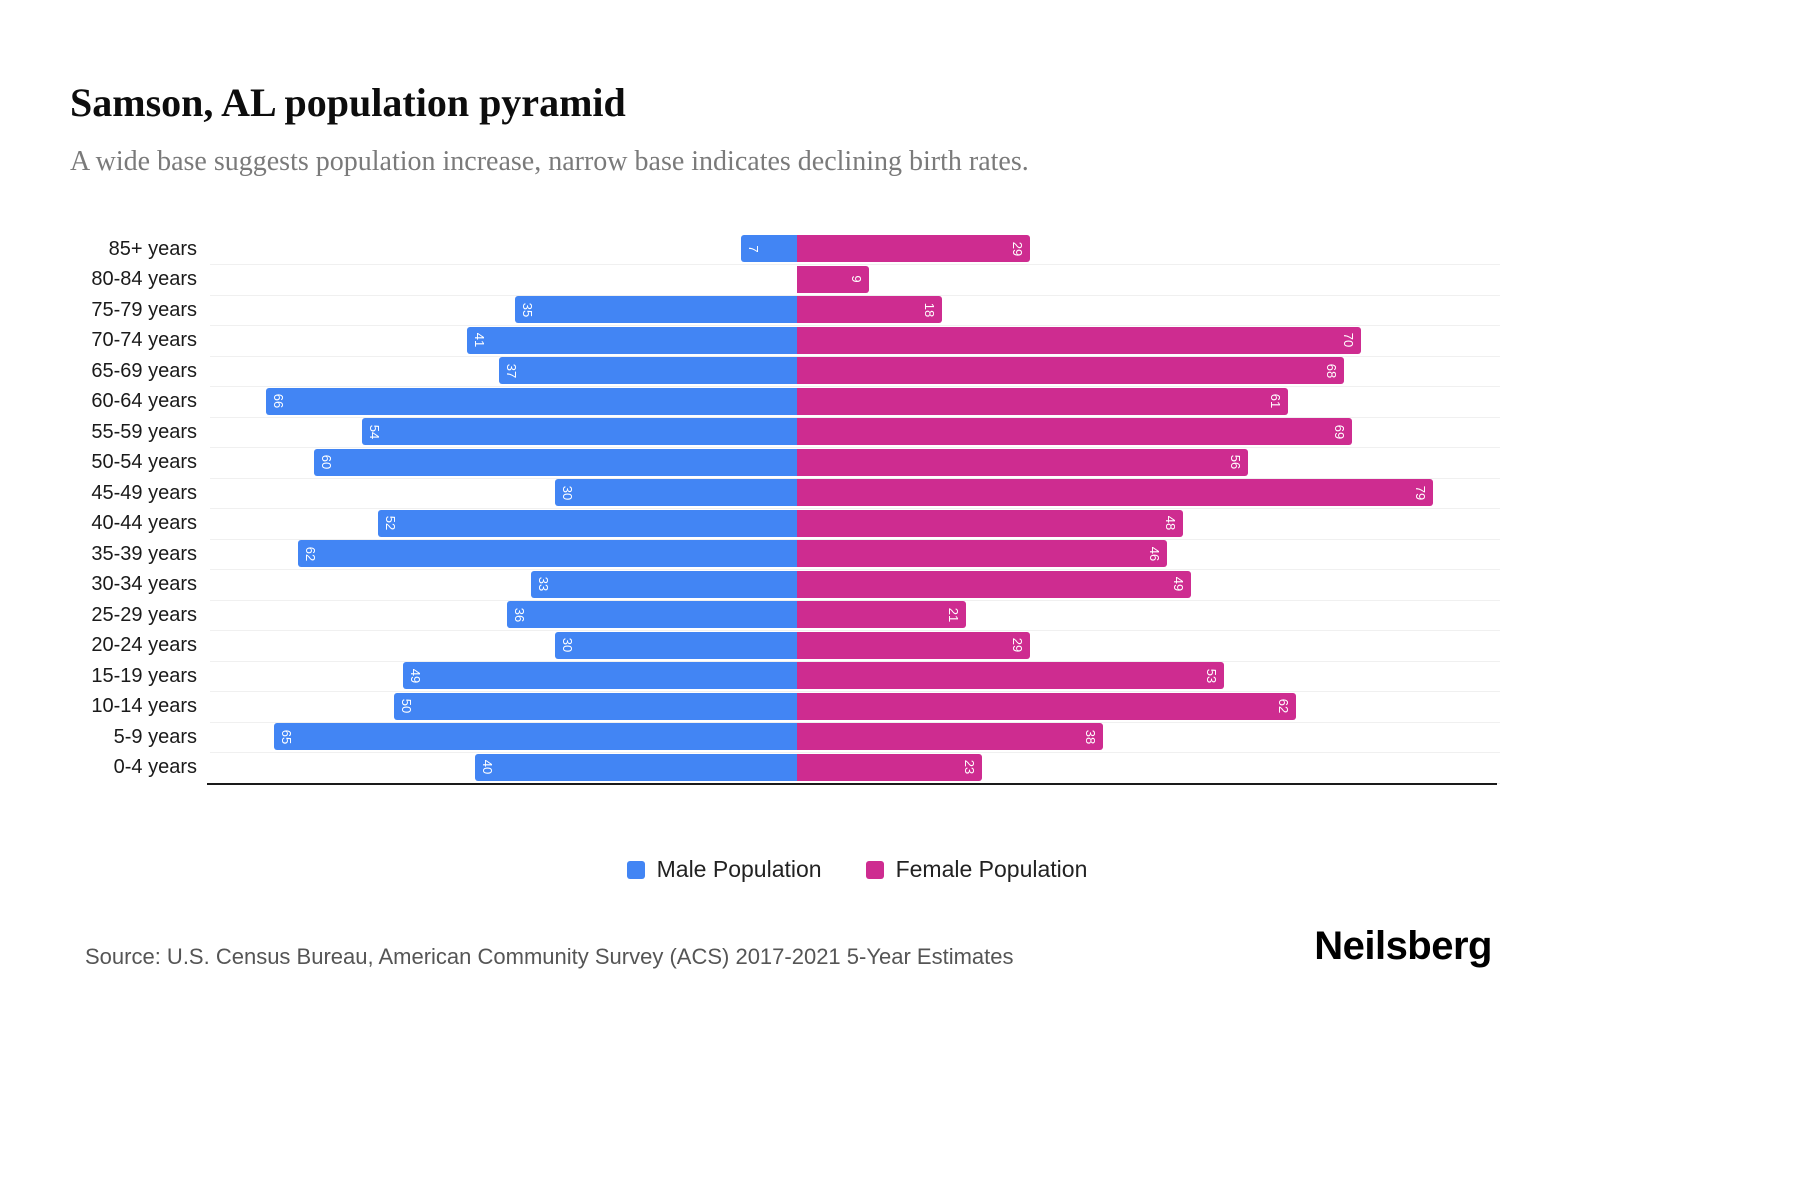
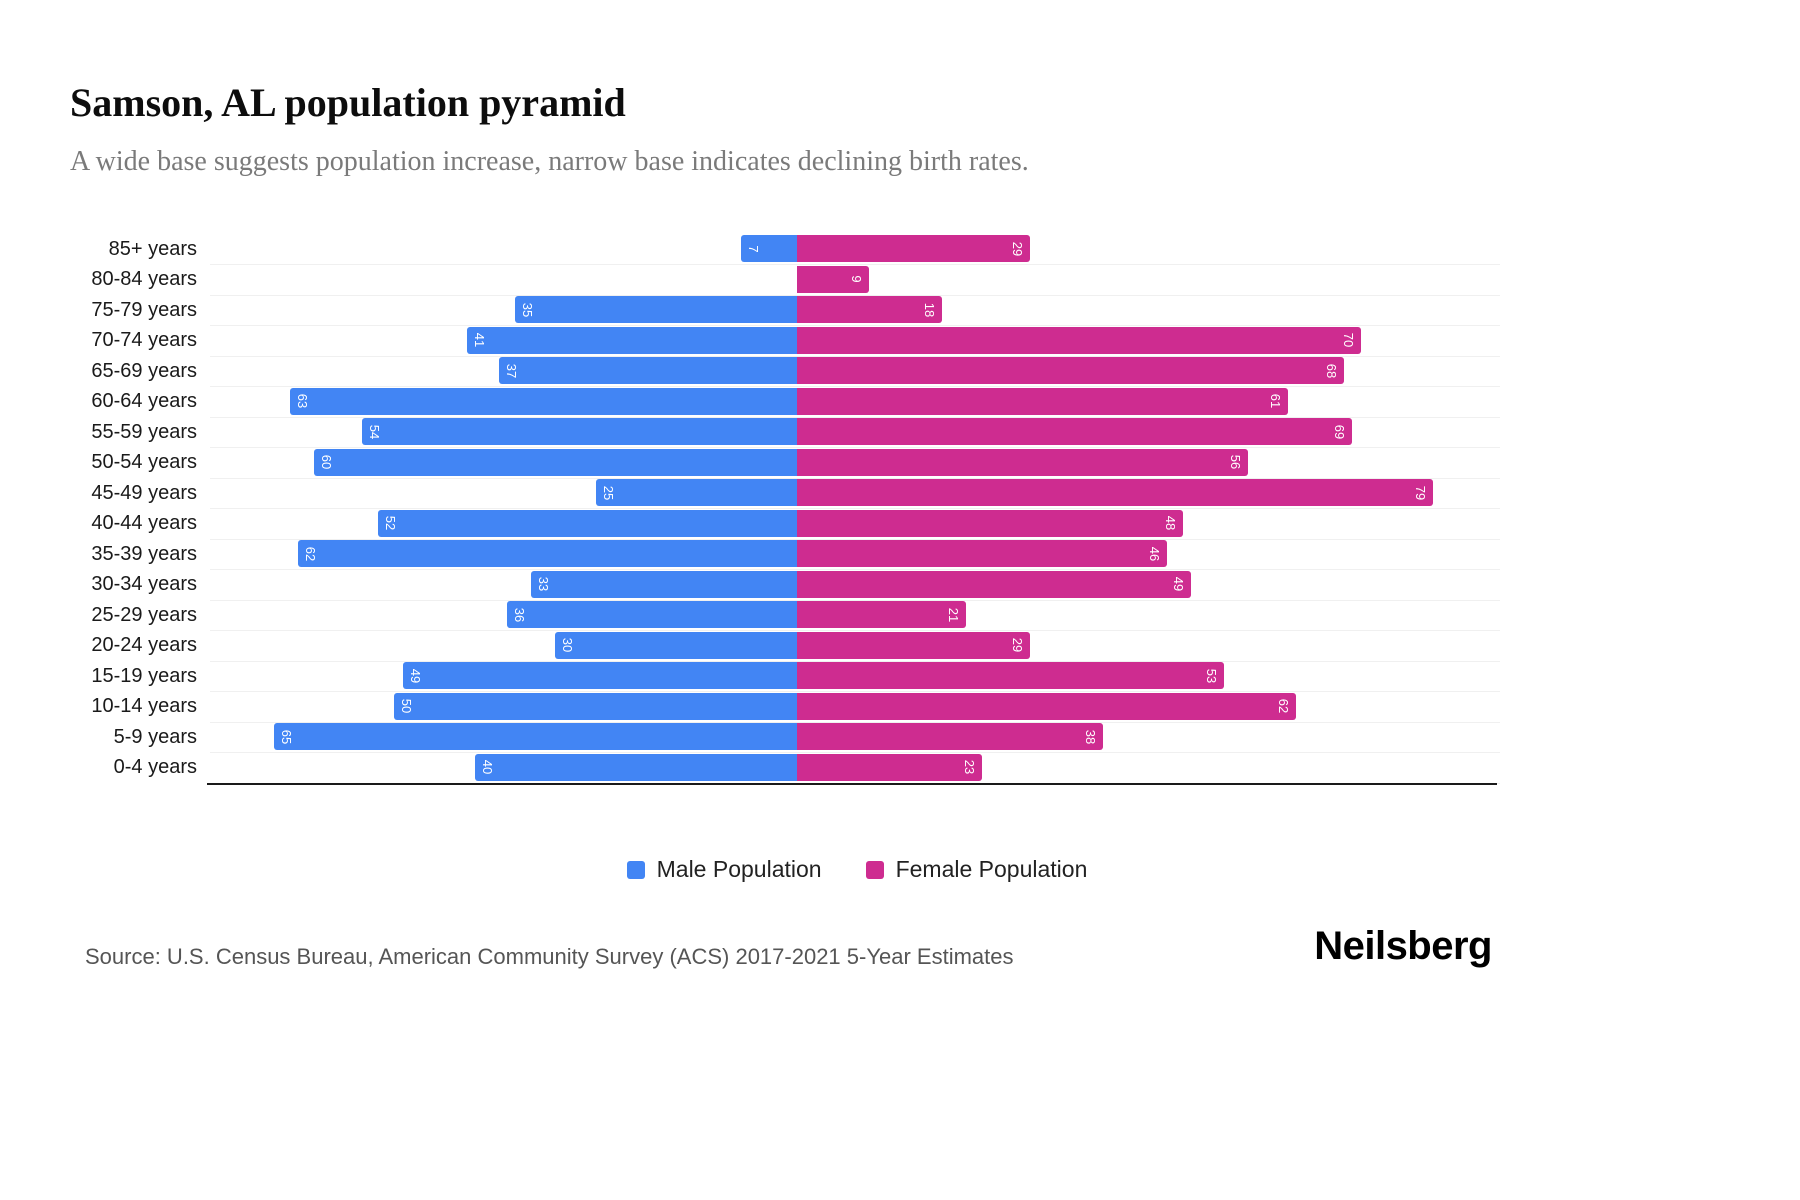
Male Population/60-64 years: 66 -> 63
Male Population/45-49 years: 30 -> 25
